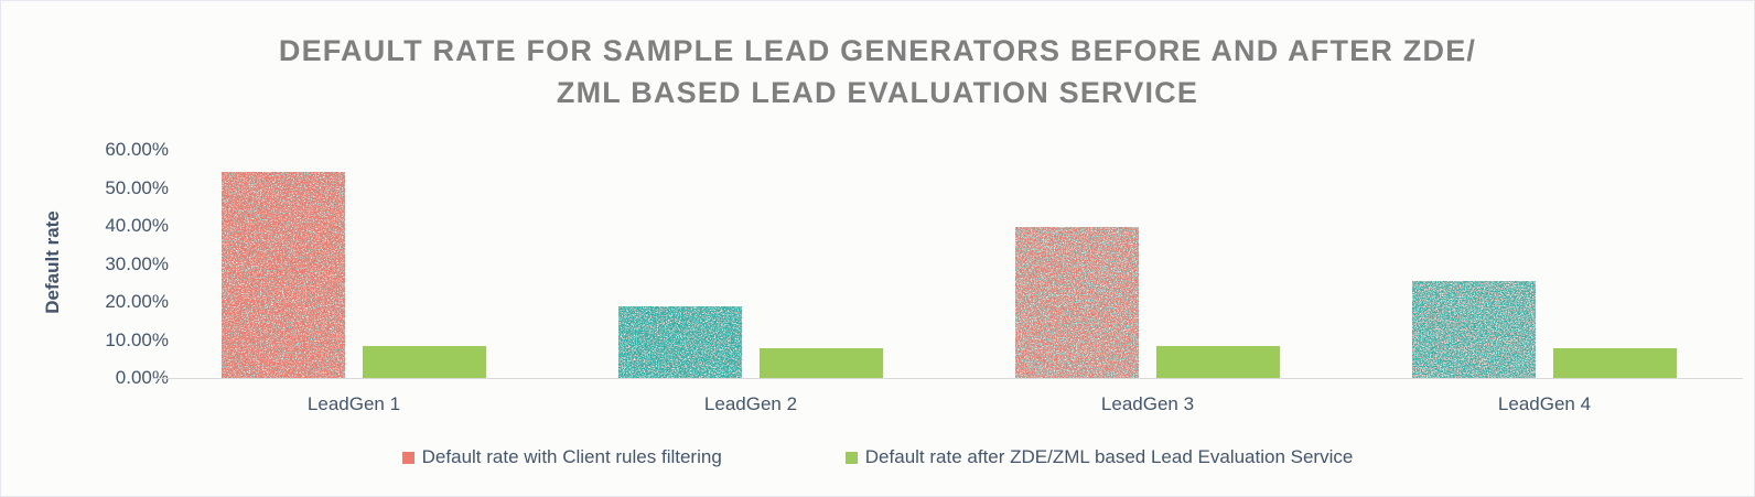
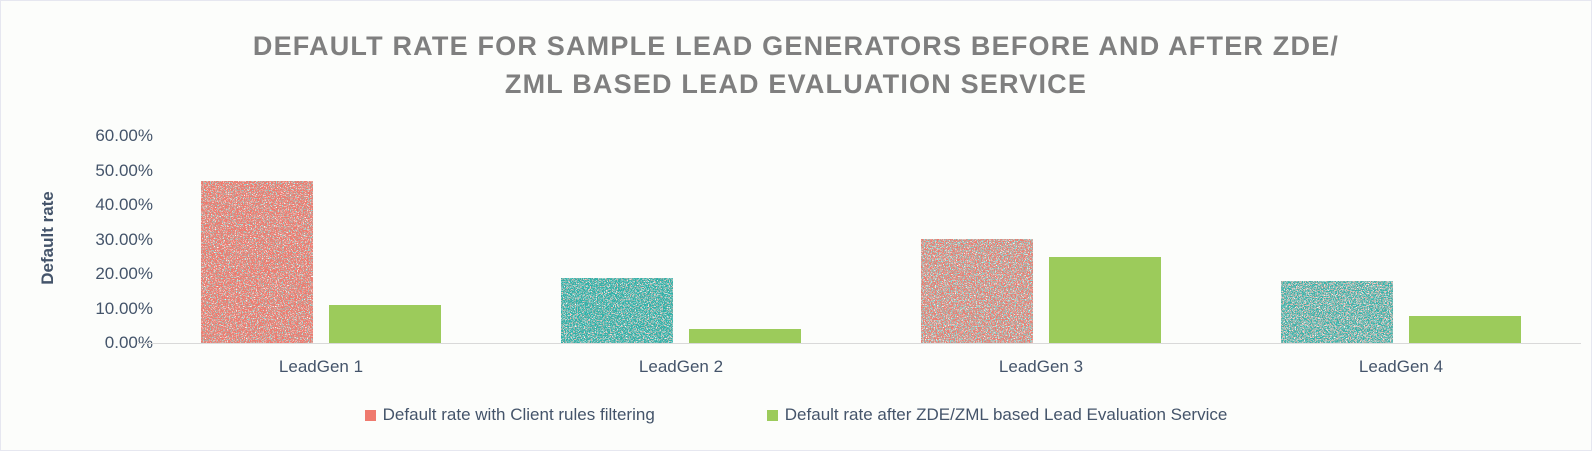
Default rate with Client rules filtering/LeadGen 1: 54% -> 47%
Default rate after ZDE/ZML based Lead Evaluation Service/LeadGen 1: 8% -> 11%
Default rate after ZDE/ZML based Lead Evaluation Service/LeadGen 2: 8% -> 4%
Default rate with Client rules filtering/LeadGen 3: 40% -> 30%
Default rate after ZDE/ZML based Lead Evaluation Service/LeadGen 3: 8% -> 25%
Default rate with Client rules filtering/LeadGen 4: 26% -> 18%
